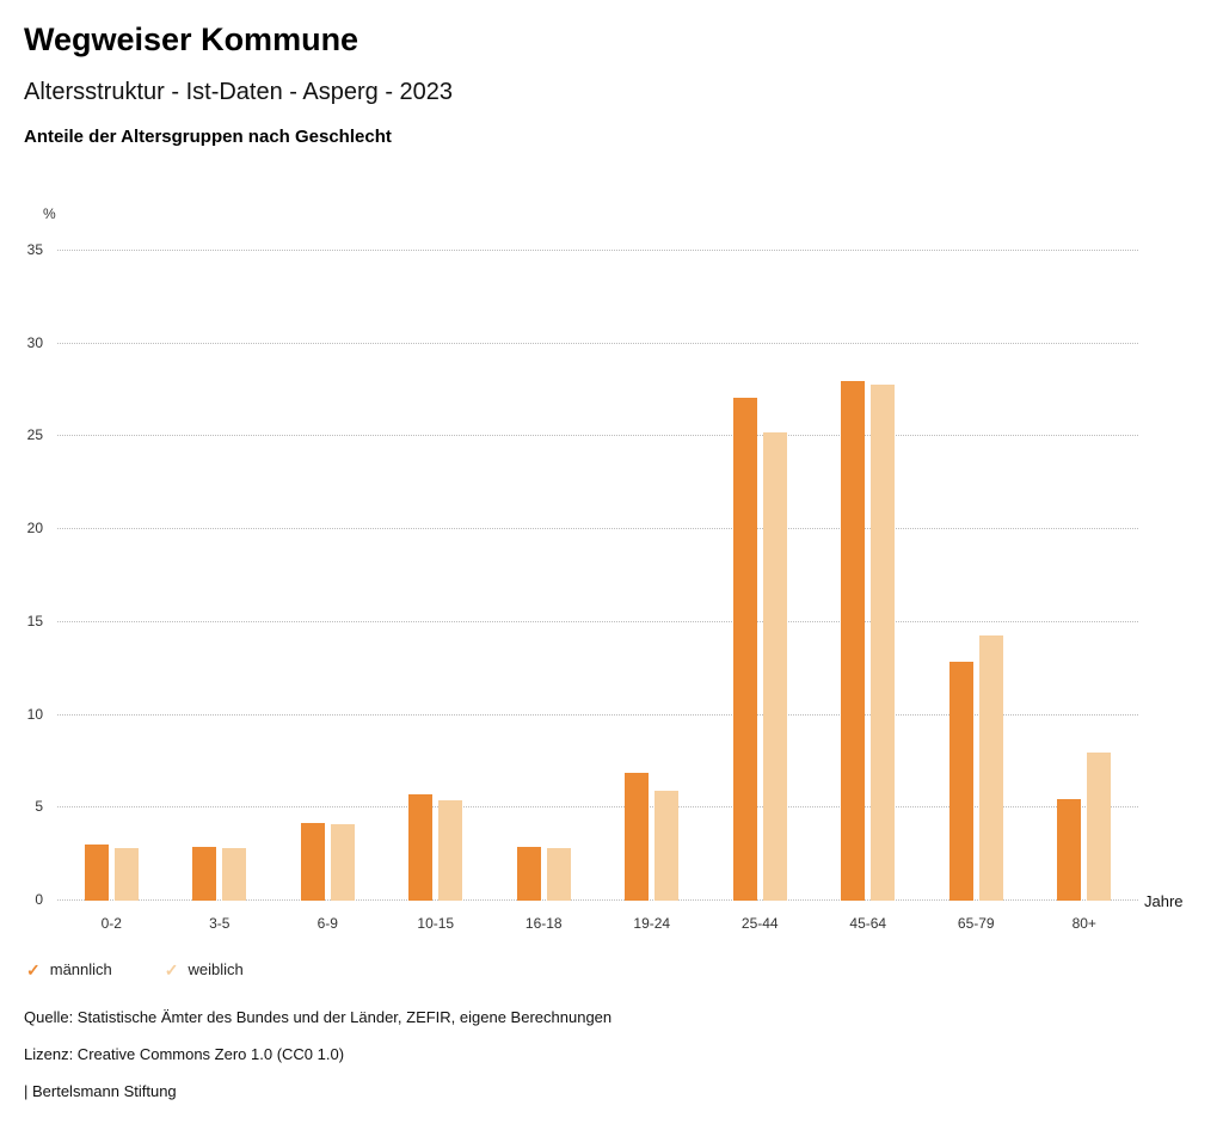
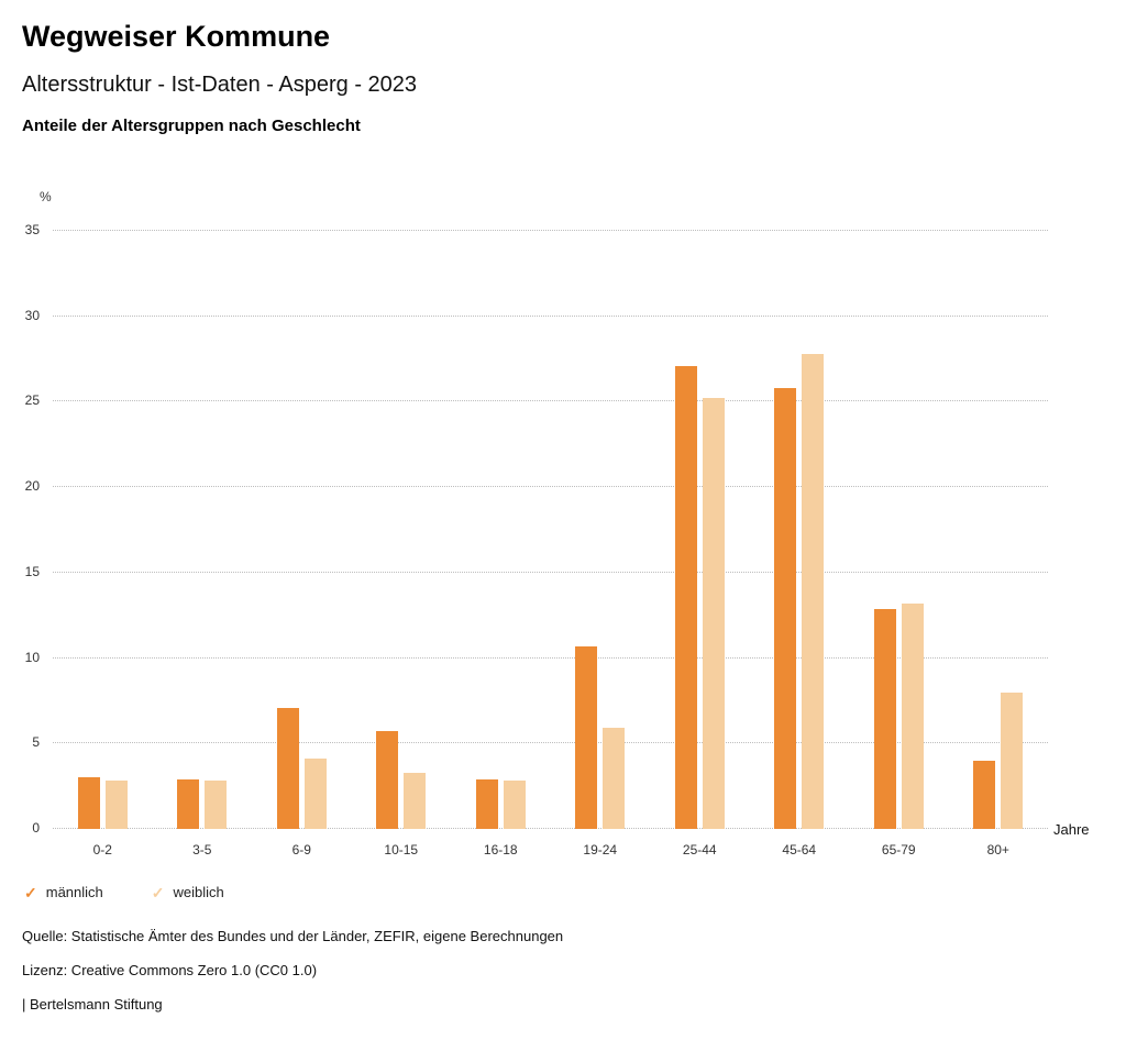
männlich/6-9: 4.2 -> 7.1
weiblich/10-15: 5.4 -> 3.3
männlich/19-24: 6.9 -> 10.7
männlich/45-64: 28.0 -> 25.8
weiblich/65-79: 14.3 -> 13.2
männlich/80+: 5.5 -> 4.0
